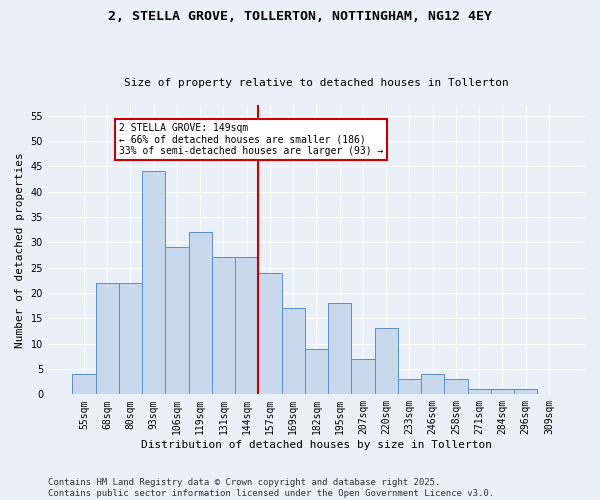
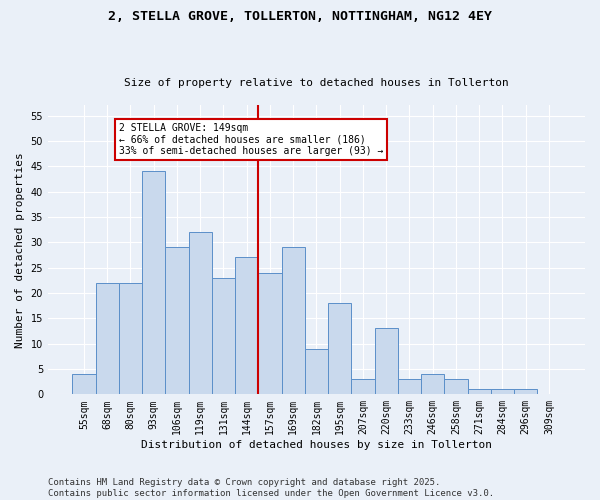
131sqm: 27 -> 23
169sqm: 17 -> 29
207sqm: 7 -> 3
